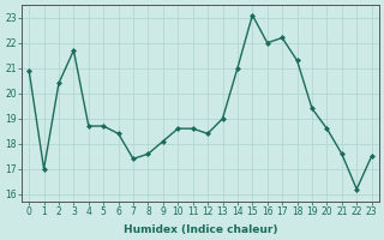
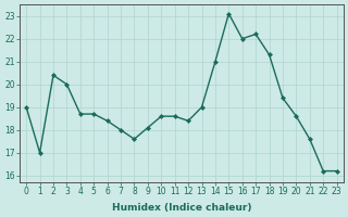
0: 20.9 -> 19.0
3: 21.7 -> 20.0
7: 17.4 -> 18.0
23: 17.5 -> 16.2
